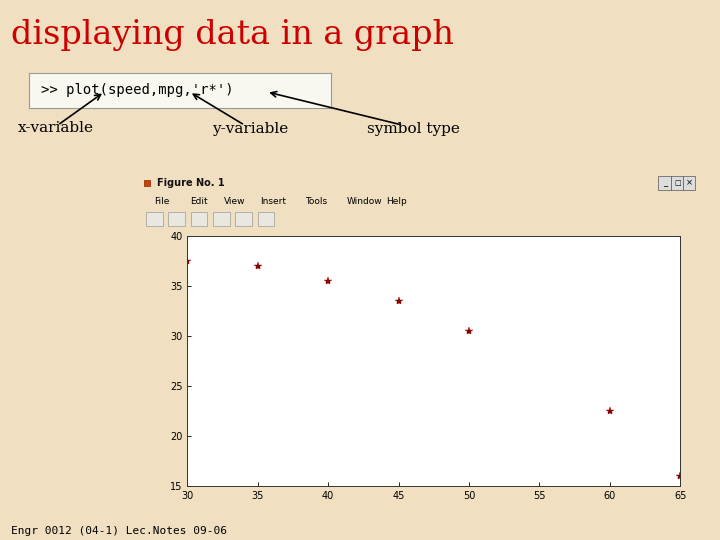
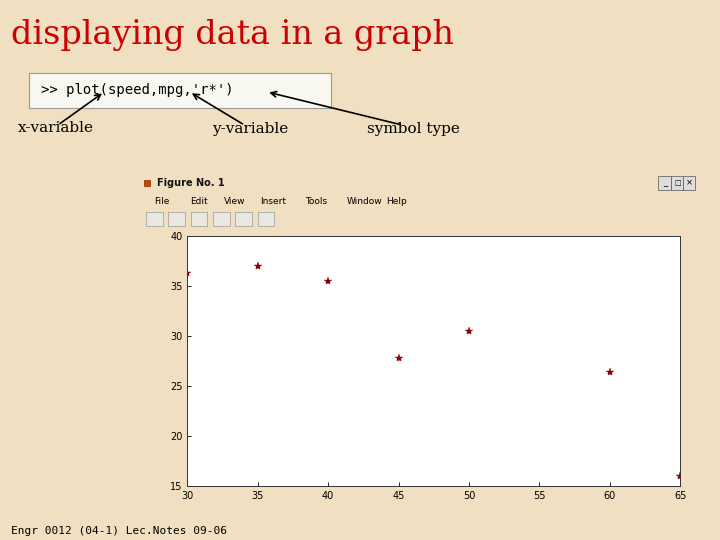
30: 37.5 -> 36.3
45: 33.5 -> 27.8
60: 22.5 -> 26.4
